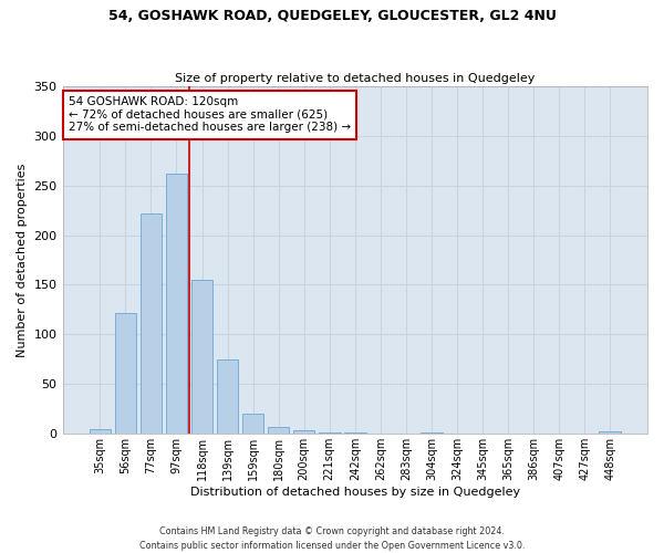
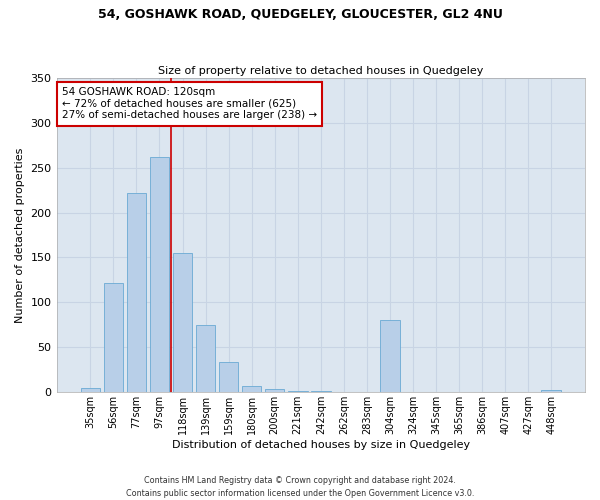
159sqm: 20 -> 34
304sqm: 1 -> 80
